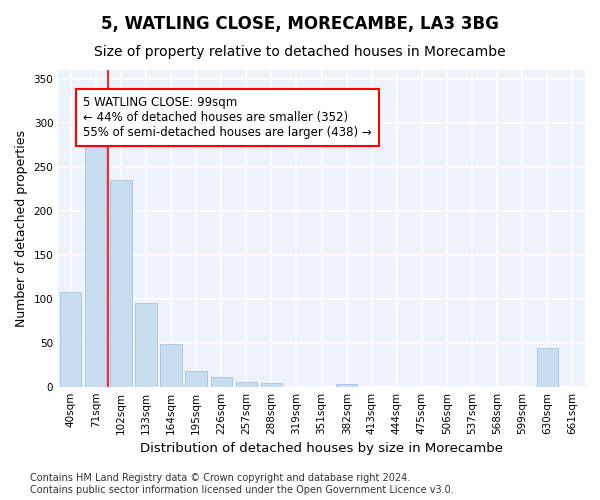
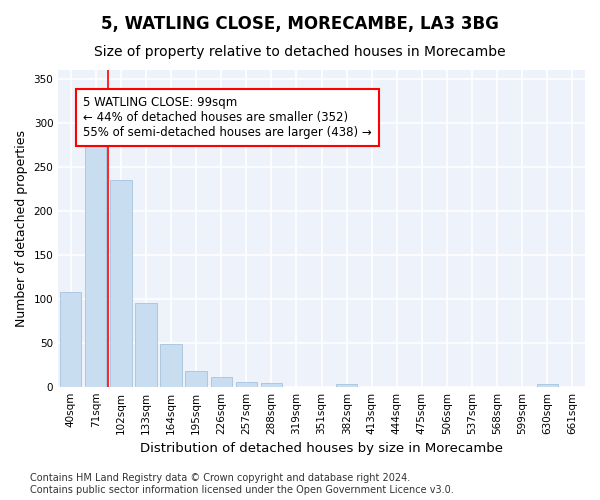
630sqm: 44 -> 3
